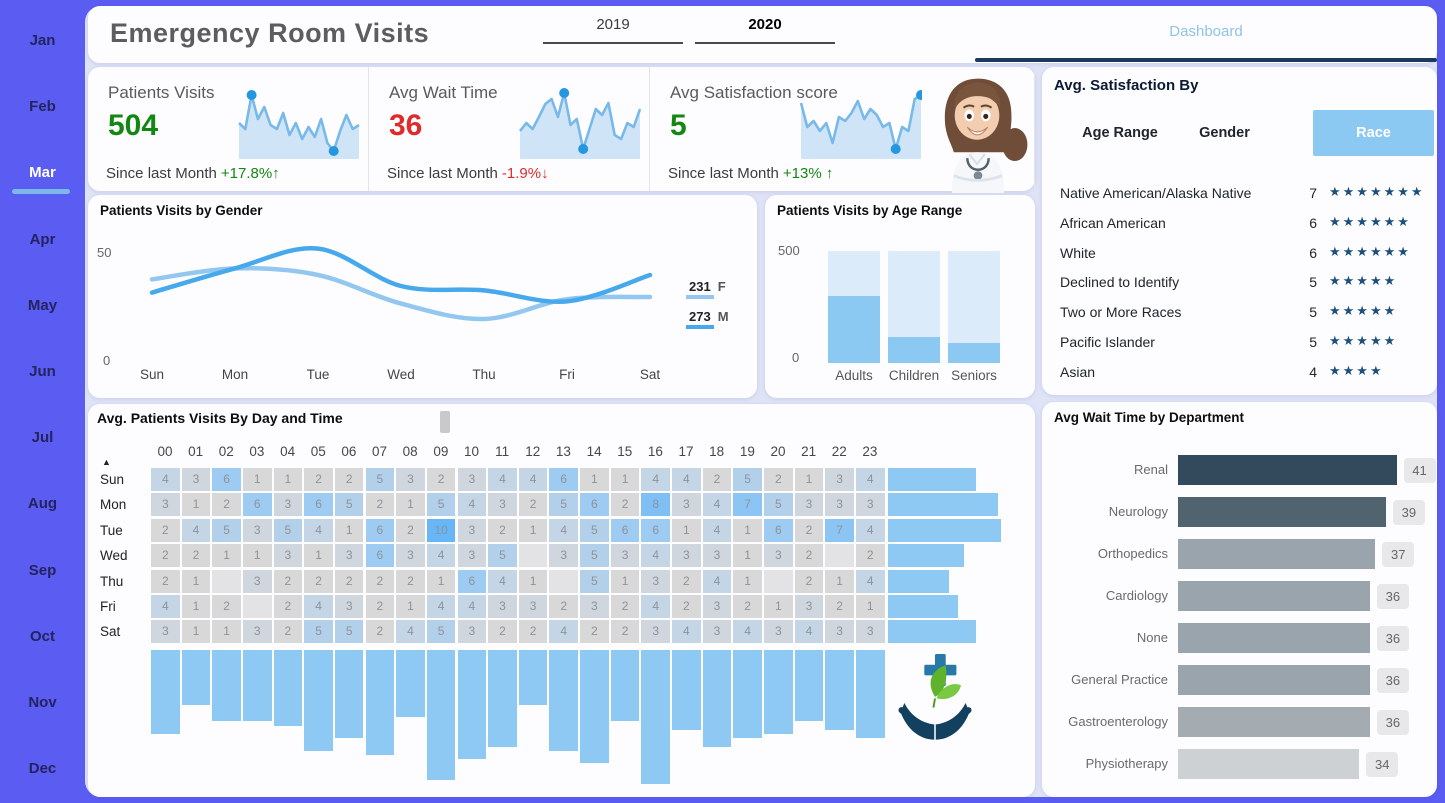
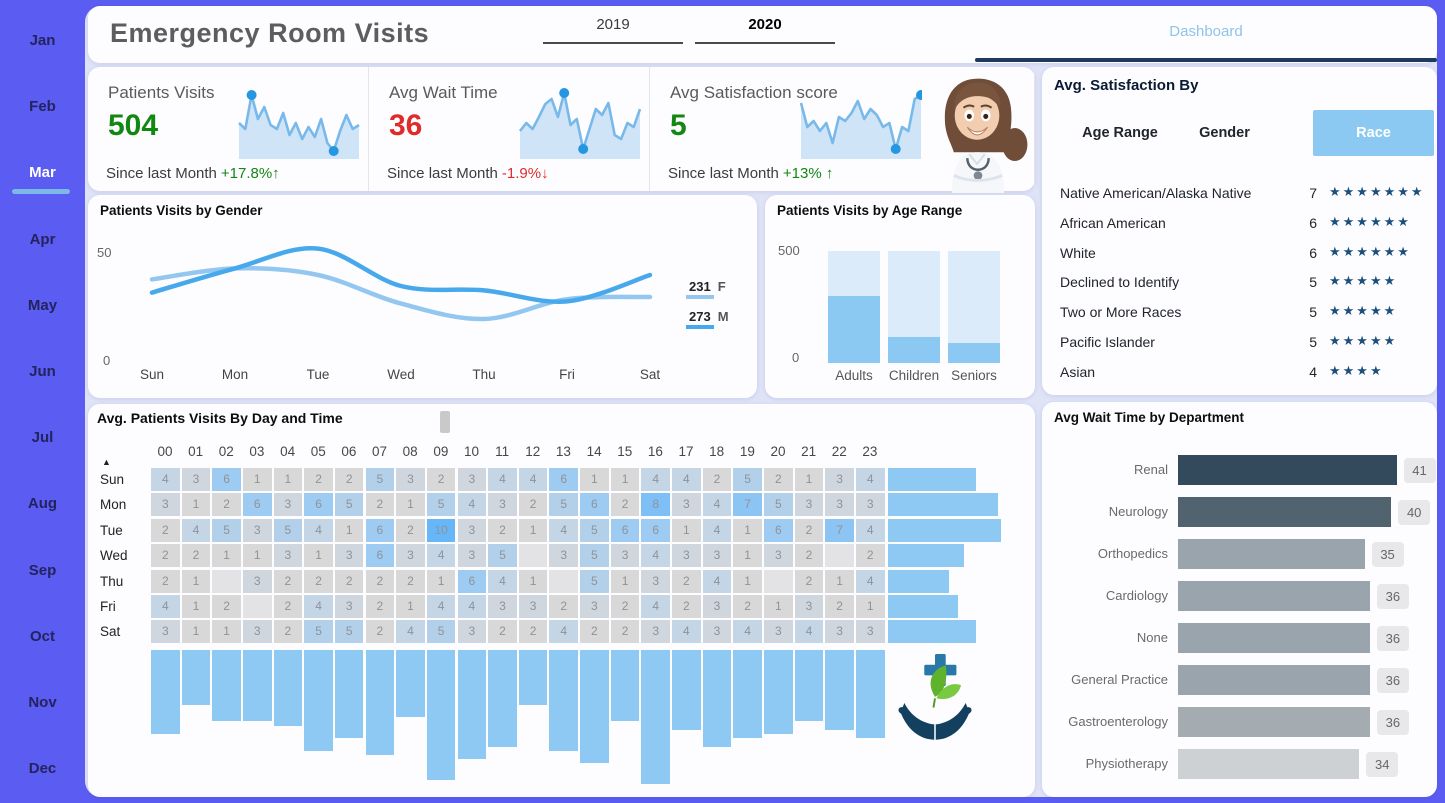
Avg Wait Time by Department/Neurology: 39 -> 40
Avg Wait Time by Department/Orthopedics: 37 -> 35
